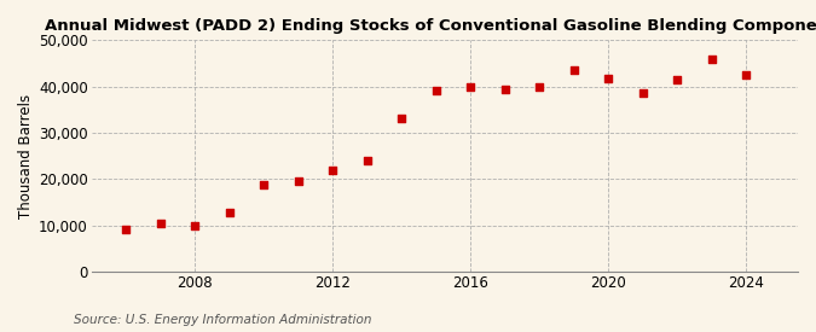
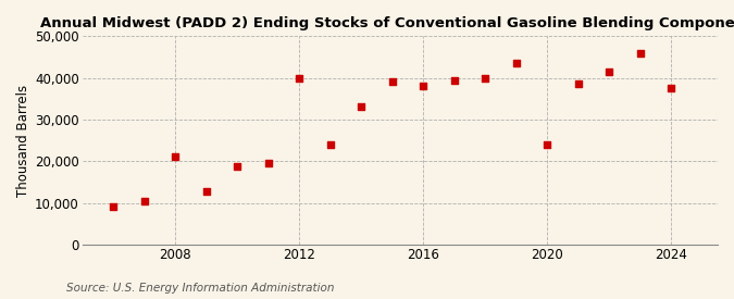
2008: 9,800 -> 21,000
2012: 22,000 -> 40,000
2016: 40,000 -> 38,000
2020: 41,800 -> 24,000
2024: 42,500 -> 37,500
